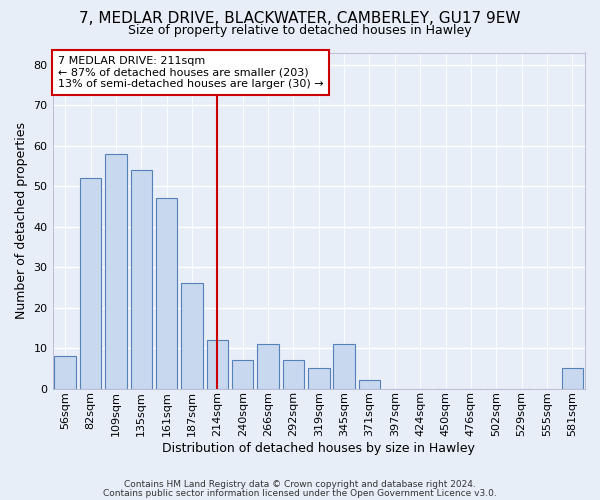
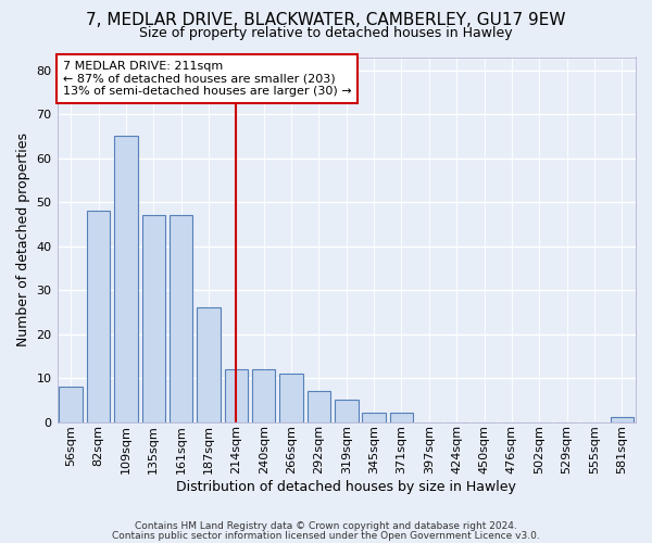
82sqm: 52 -> 48
109sqm: 58 -> 65
135sqm: 54 -> 47
240sqm: 7 -> 12
345sqm: 11 -> 2
581sqm: 5 -> 1
